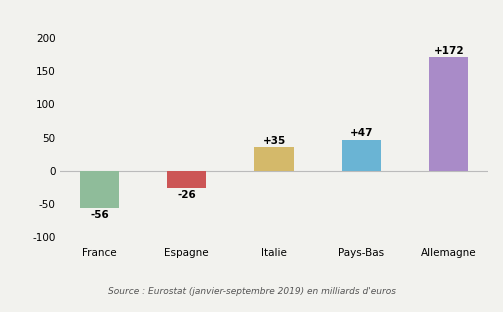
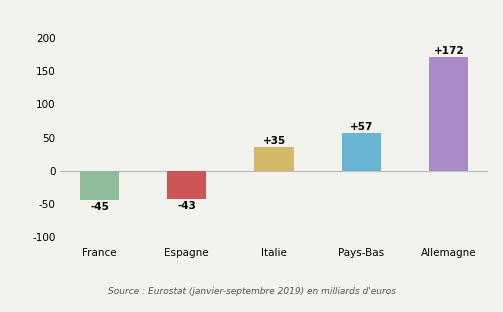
France: -56 -> -45
Espagne: -26 -> -43
Pays-Bas: +47 -> +57
